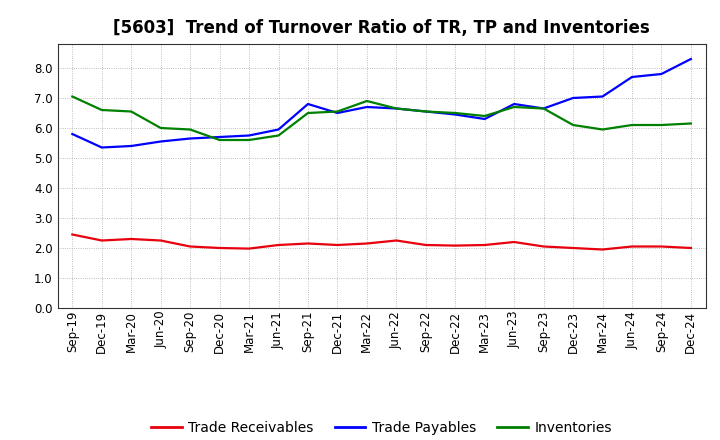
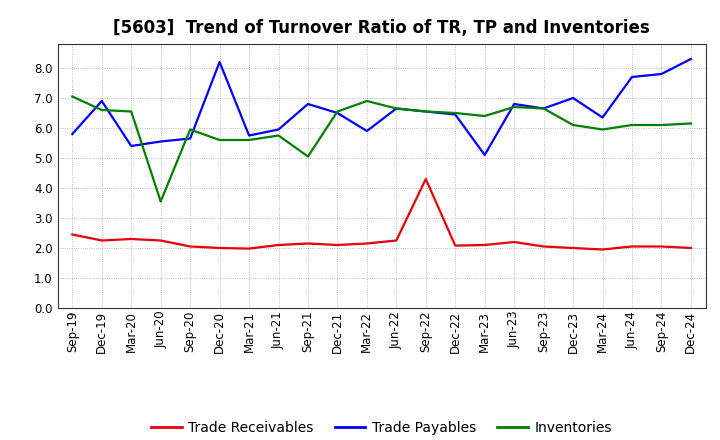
Trade Payables/Dec-19: 5.35 -> 6.90
Inventories/Jun-20: 6.00 -> 3.55
Trade Payables/Dec-20: 5.70 -> 8.20
Inventories/Sep-21: 6.50 -> 5.05
Trade Payables/Mar-22: 6.70 -> 5.90
Trade Receivables/Sep-22: 2.10 -> 4.30
Trade Payables/Mar-23: 6.30 -> 5.10
Trade Payables/Mar-24: 7.05 -> 6.35
